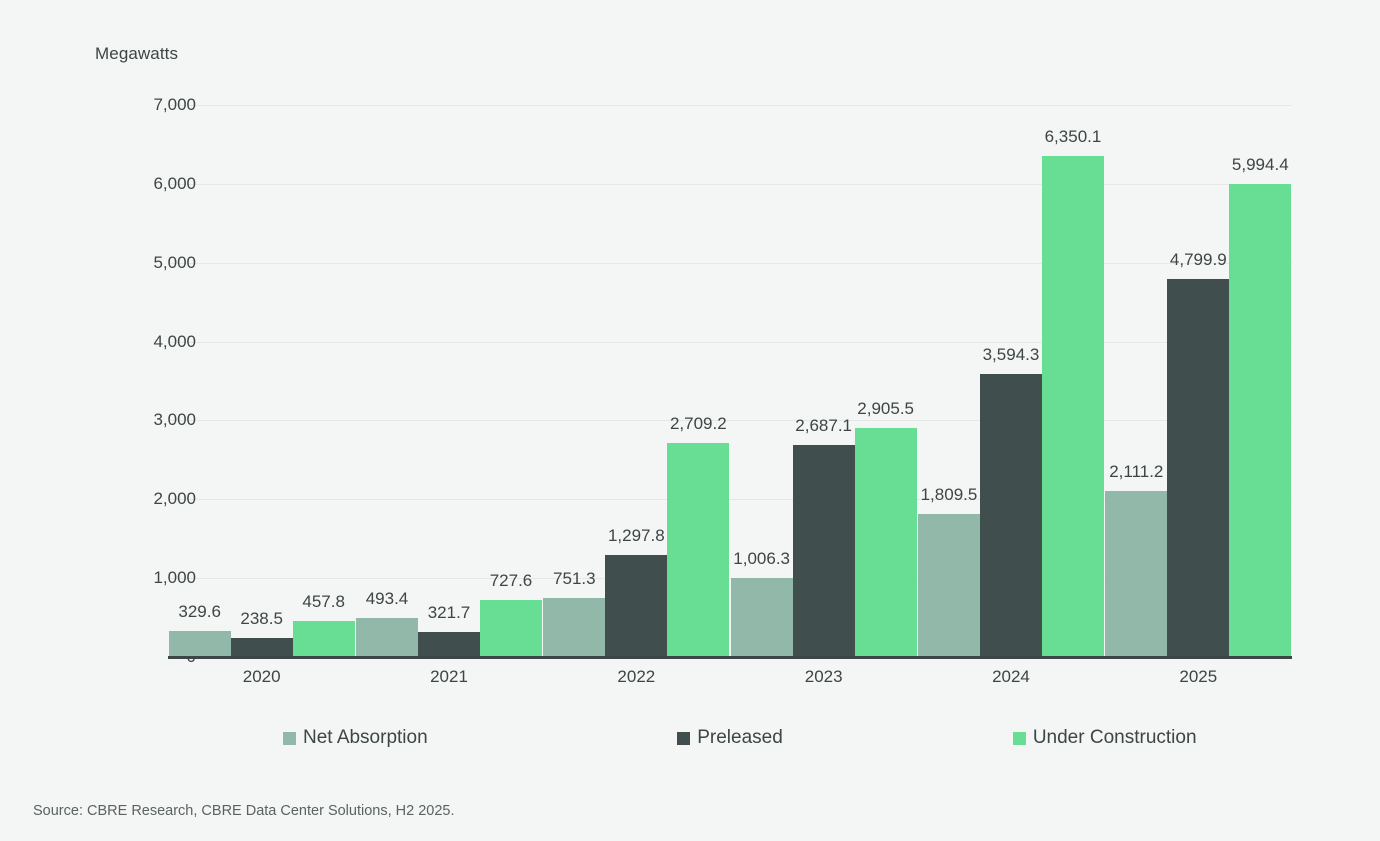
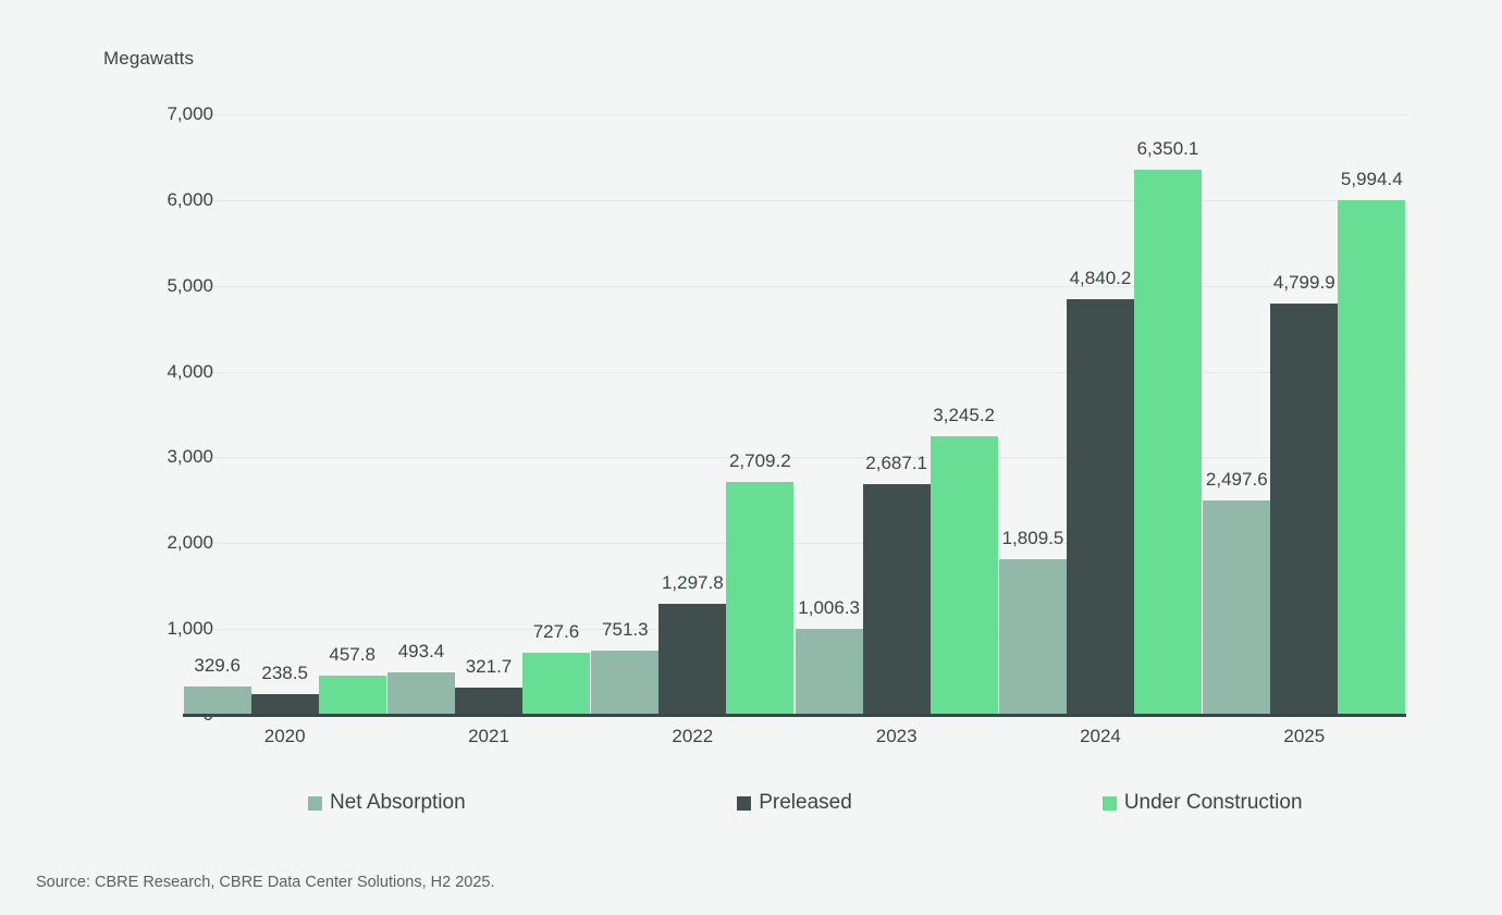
Under Construction/2023: 2,905.5 -> 3,245.2
Preleased/2024: 3,594.3 -> 4,840.2
Net Absorption/2025: 2,111.2 -> 2,497.6
